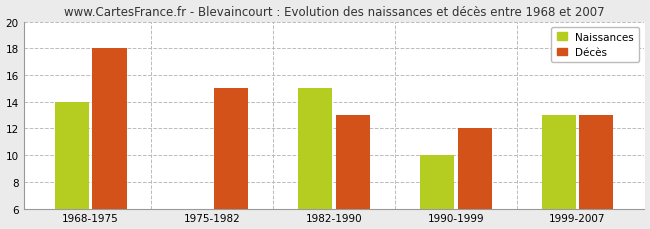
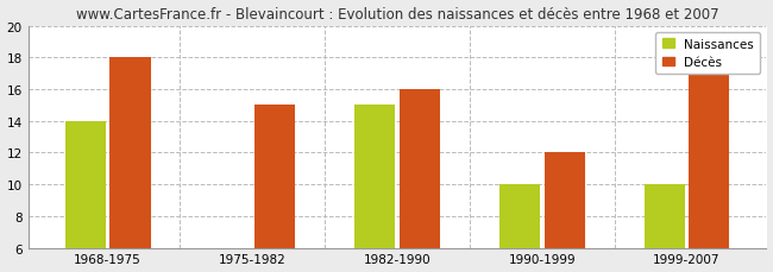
Décès/1982-1990: 13 -> 16
Naissances/1999-2007: 13 -> 10
Décès/1999-2007: 13 -> 17
